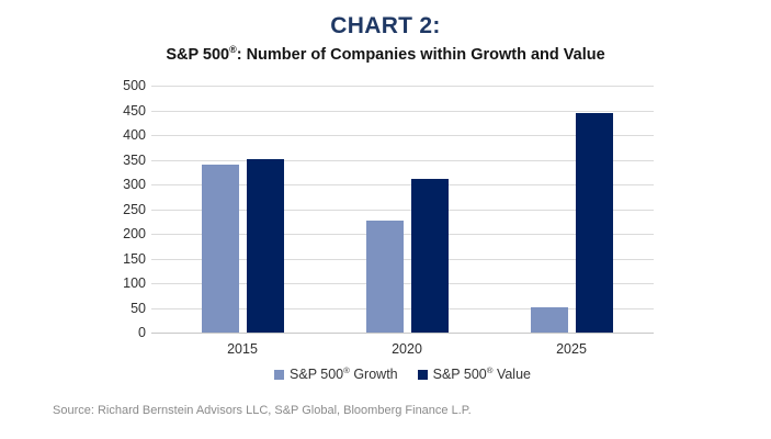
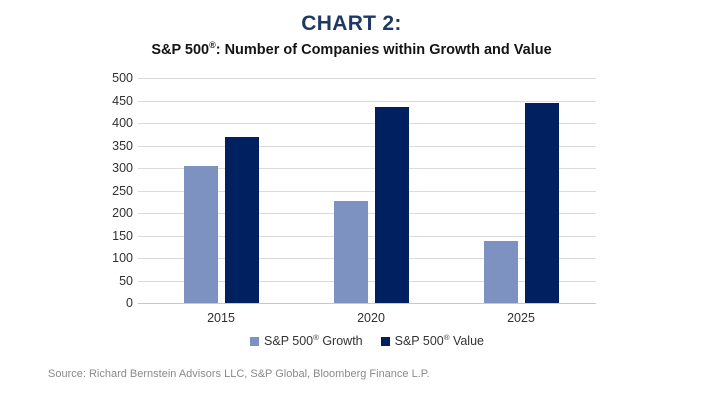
S&P 500® Growth/2015: 340 -> 300
S&P 500® Value/2015: 350 -> 370
S&P 500® Value/2020: 310 -> 440
S&P 500® Growth/2025: 50 -> 140
